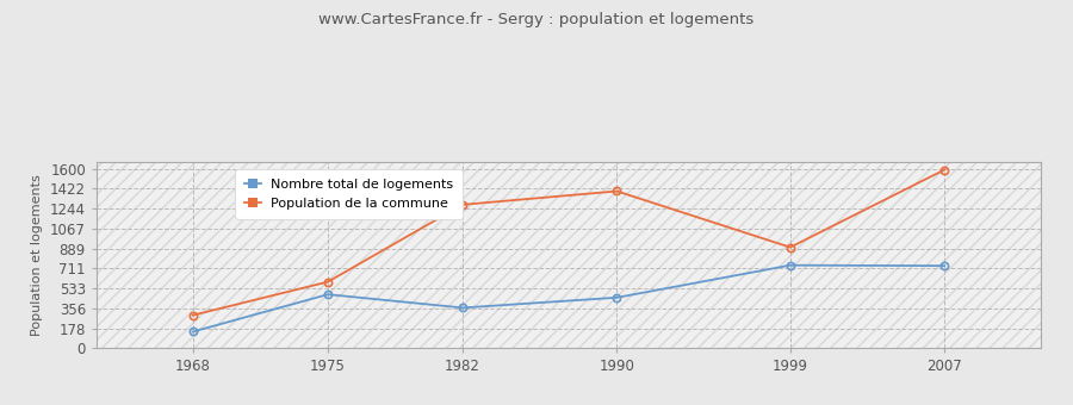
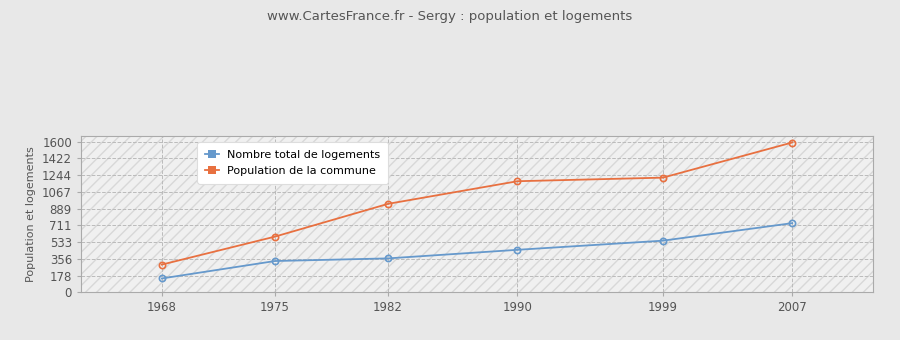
Nombre total de logements/1975: 480 -> 330
Population de la commune/1982: 1280 -> 940
Population de la commune/1990: 1400 -> 1180
Nombre total de logements/1999: 740 -> 550
Population de la commune/1999: 900 -> 1220
